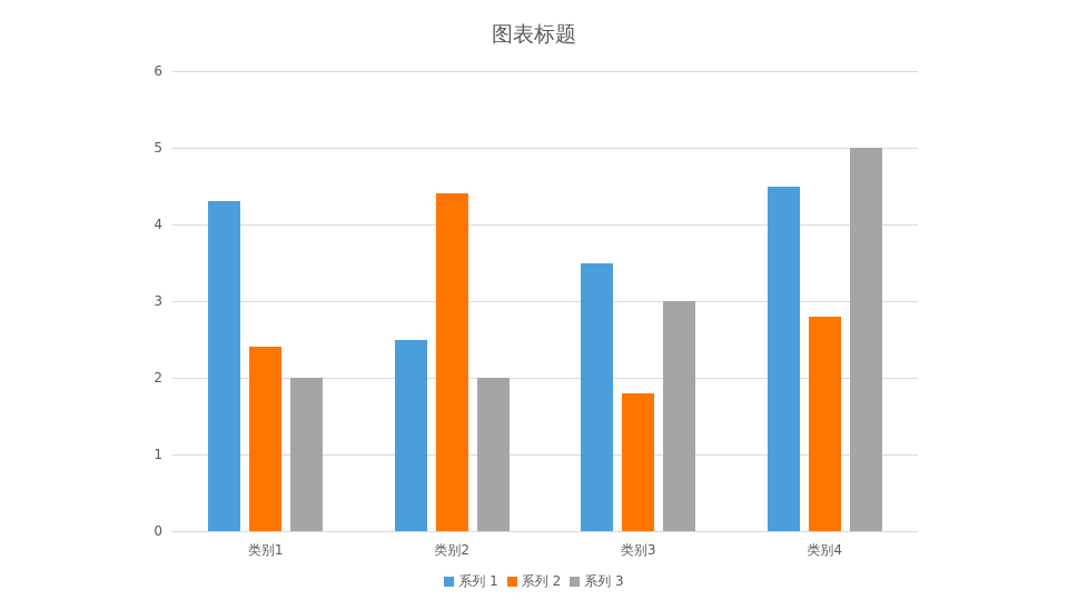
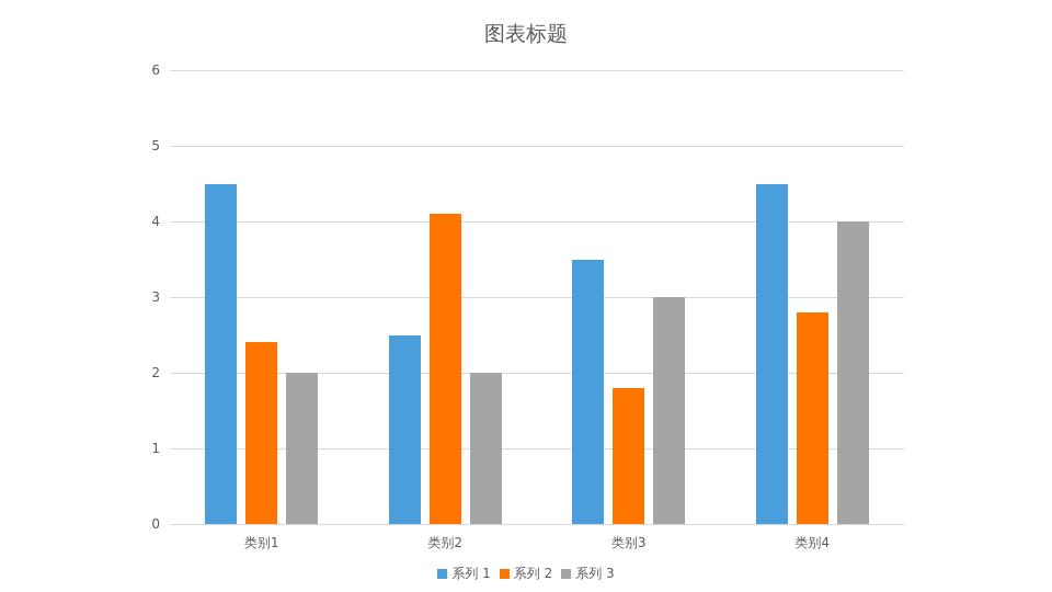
系列 1/类别1: 4.3 -> 4.5
系列 2/类别2: 4.4 -> 4.1
系列 3/类别4: 5 -> 4
